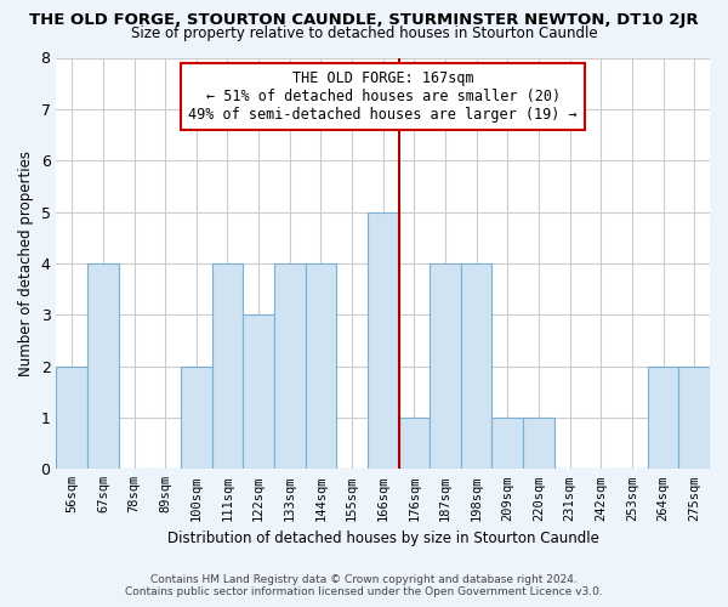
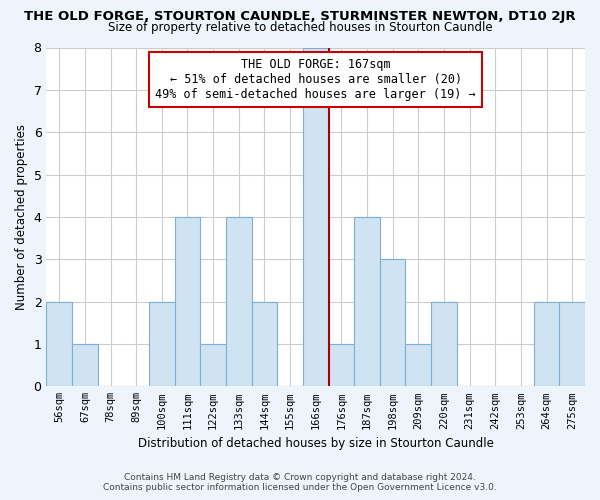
67sqm: 4 -> 1
122sqm: 3 -> 1
144sqm: 4 -> 2
166sqm: 5 -> 8
198sqm: 4 -> 3
220sqm: 1 -> 2
